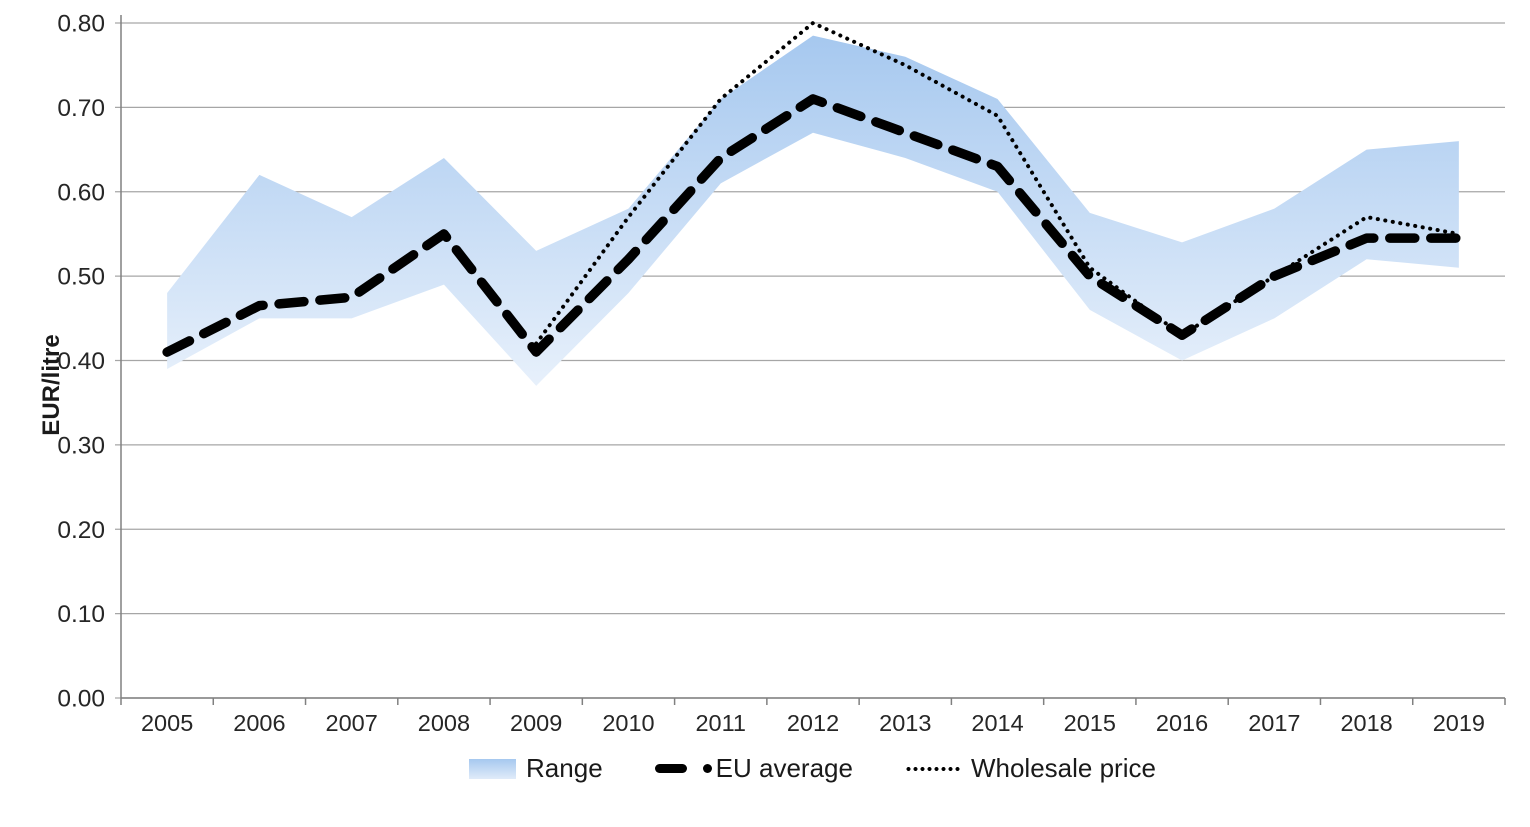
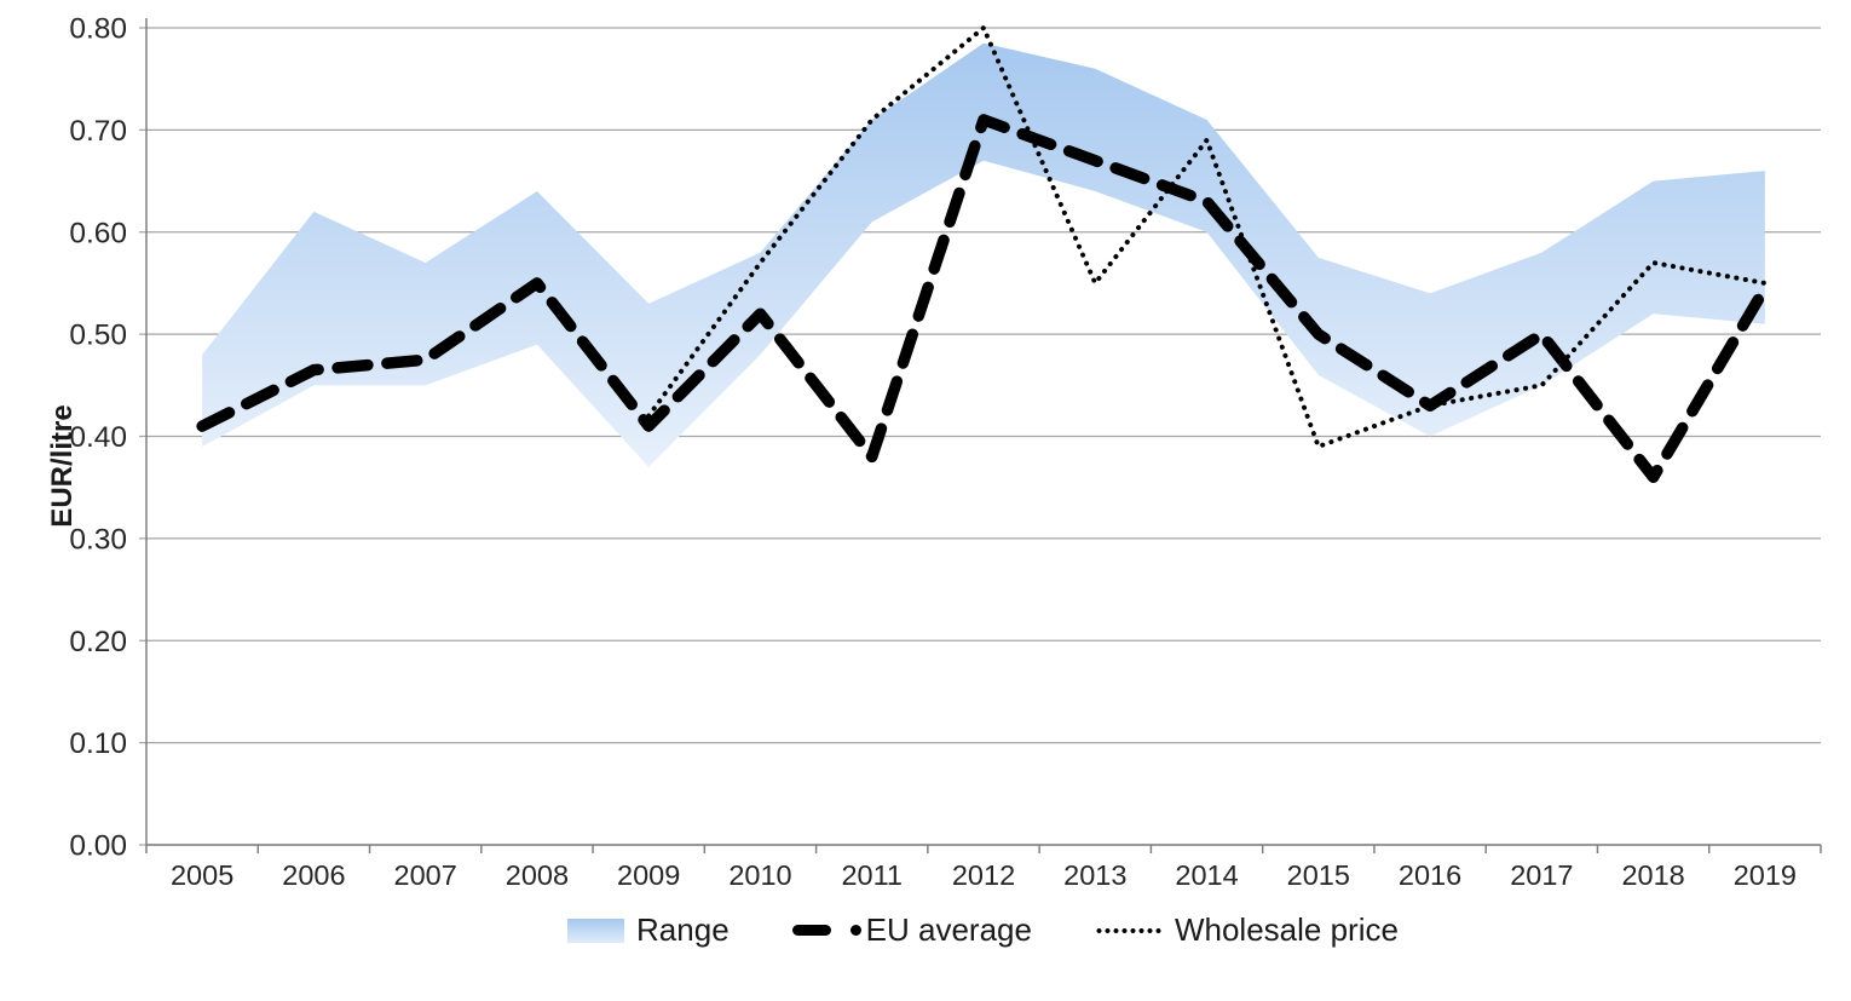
EU average/2011: 0.64 -> 0.38
Wholesale price/2013: 0.75 -> 0.55
Wholesale price/2015: 0.51 -> 0.39
Wholesale price/2017: 0.50 -> 0.45
EU average/2018: 0.55 -> 0.36
